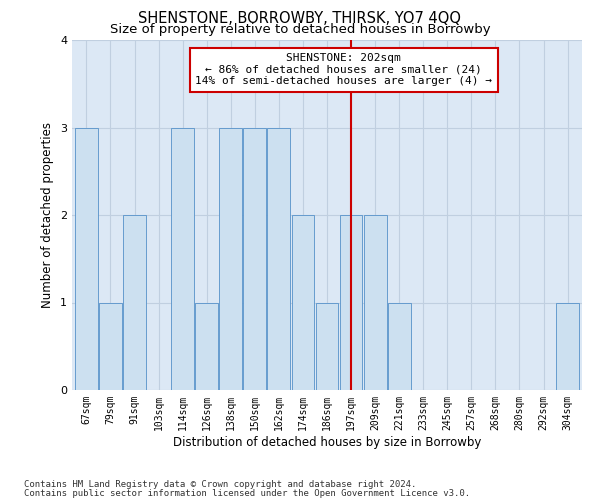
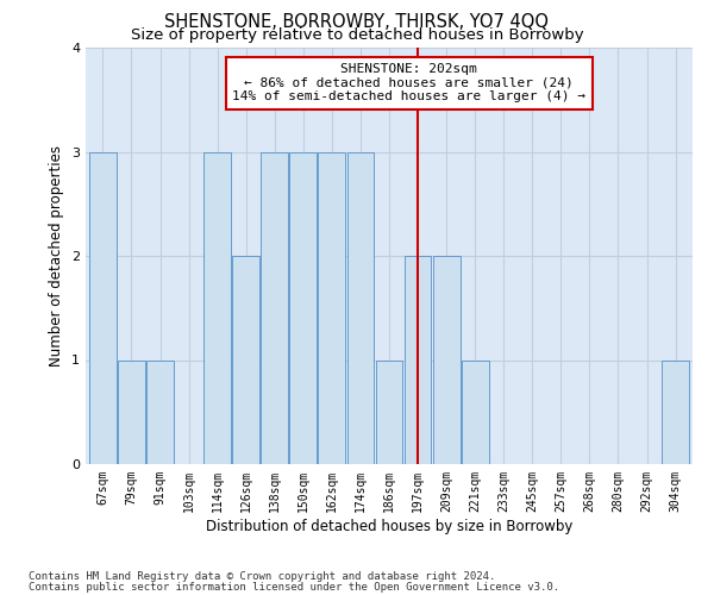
91sqm: 2 -> 1
126sqm: 1 -> 2
174sqm: 2 -> 3
